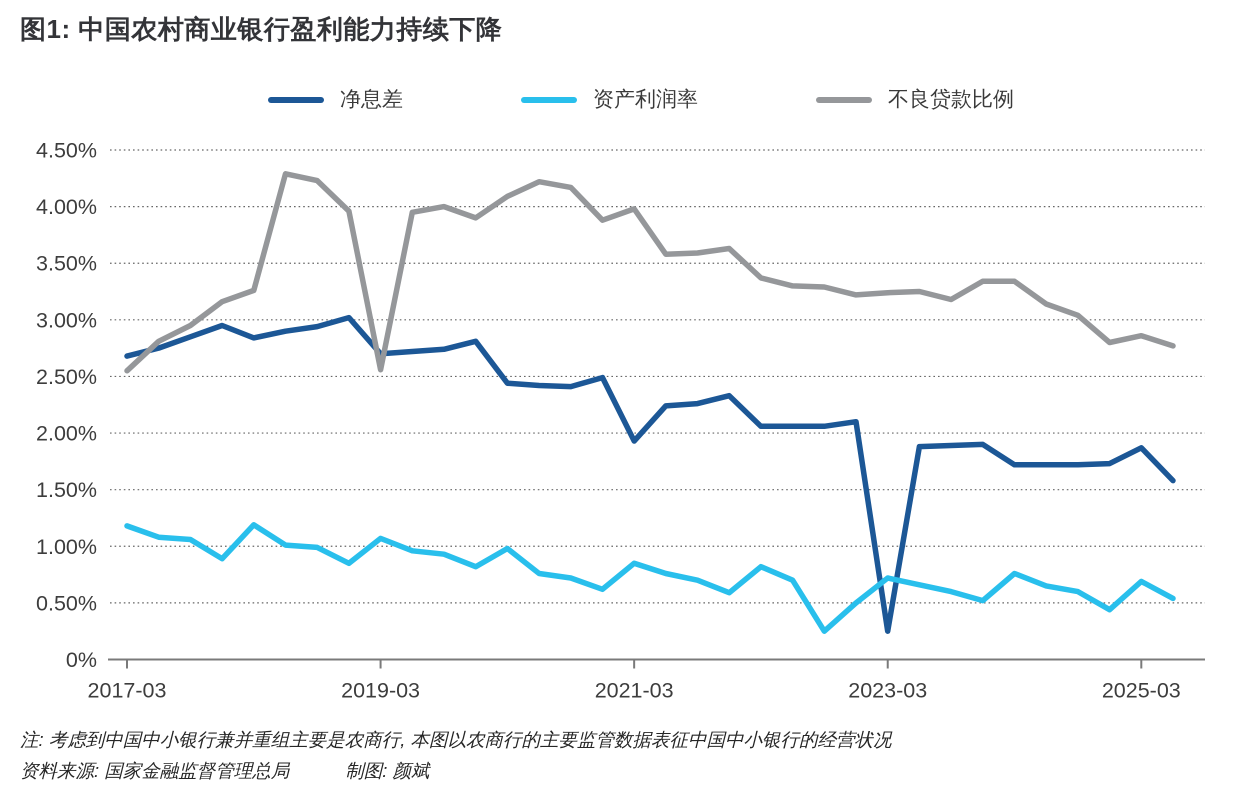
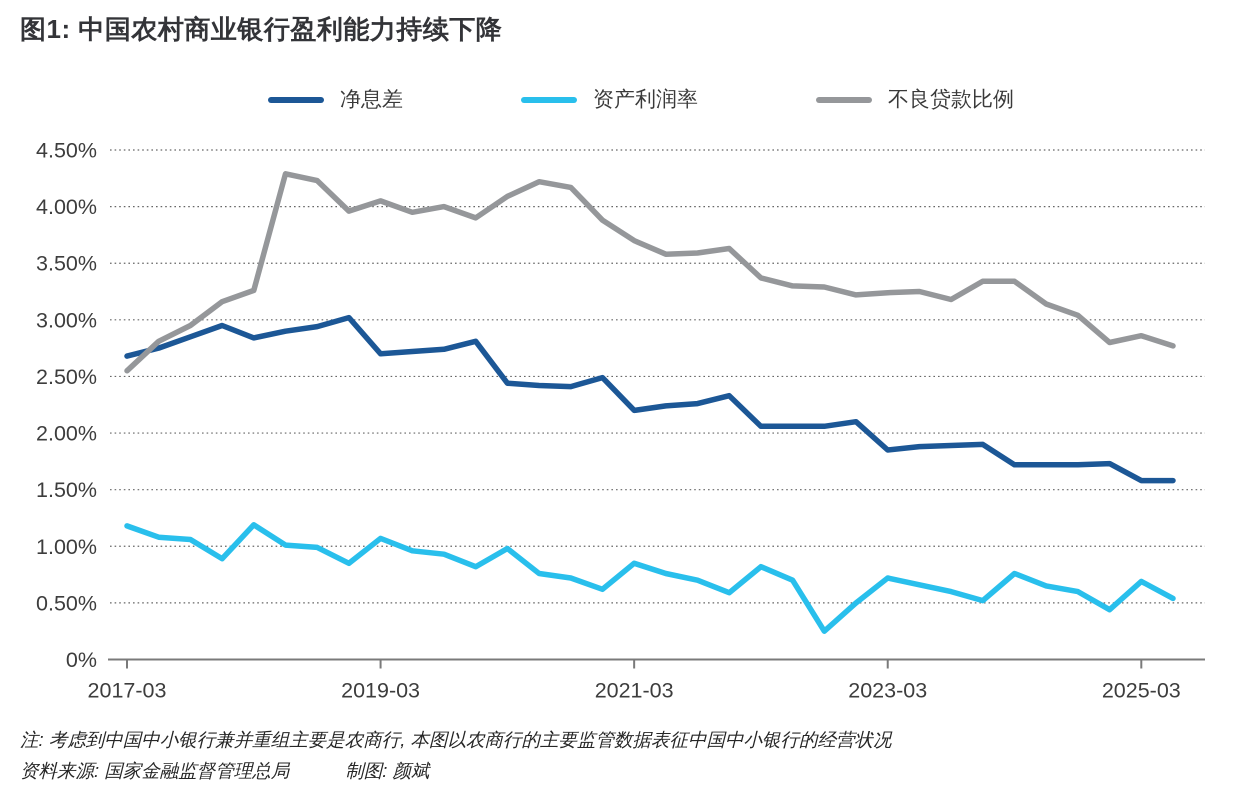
不良贷款比例/2019-03: 2.56% -> 4.05%
净息差/2021-03: 1.93% -> 2.20%
不良贷款比例/2021-03: 3.98% -> 3.70%
净息差/2023-03: 0.25% -> 1.85%
净息差/2025-03: 1.87% -> 1.58%
